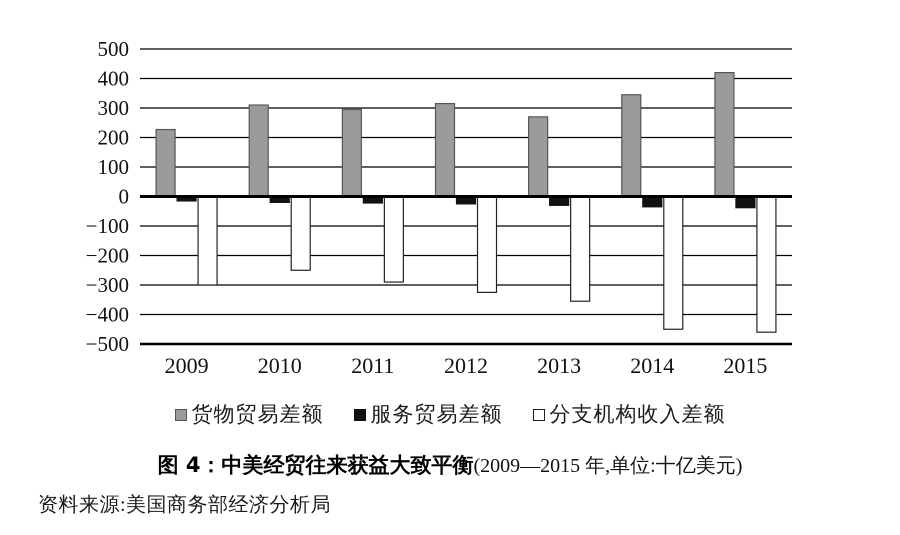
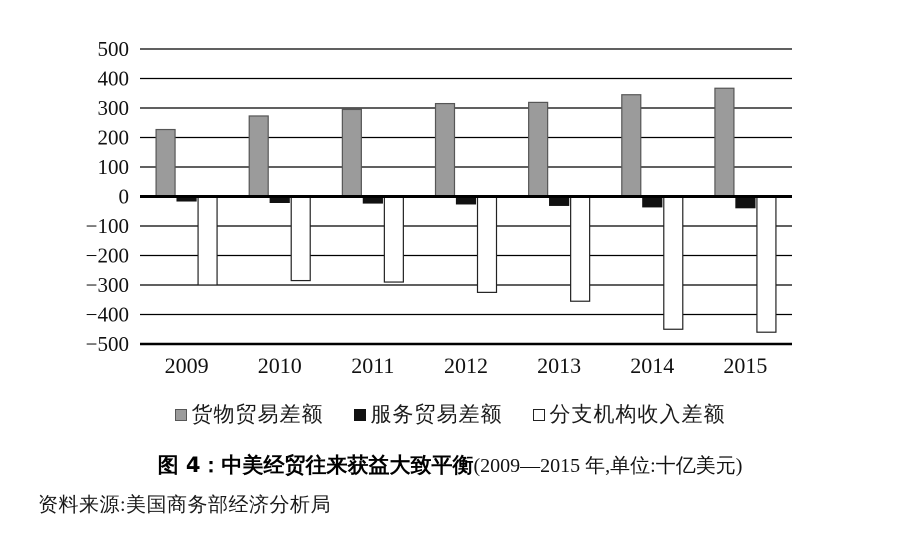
货物贸易差额/2010: 310 -> 270
分支机构收入差额/2010: -250 -> -280
货物贸易差额/2013: 270 -> 320
货物贸易差额/2015: 420 -> 370
